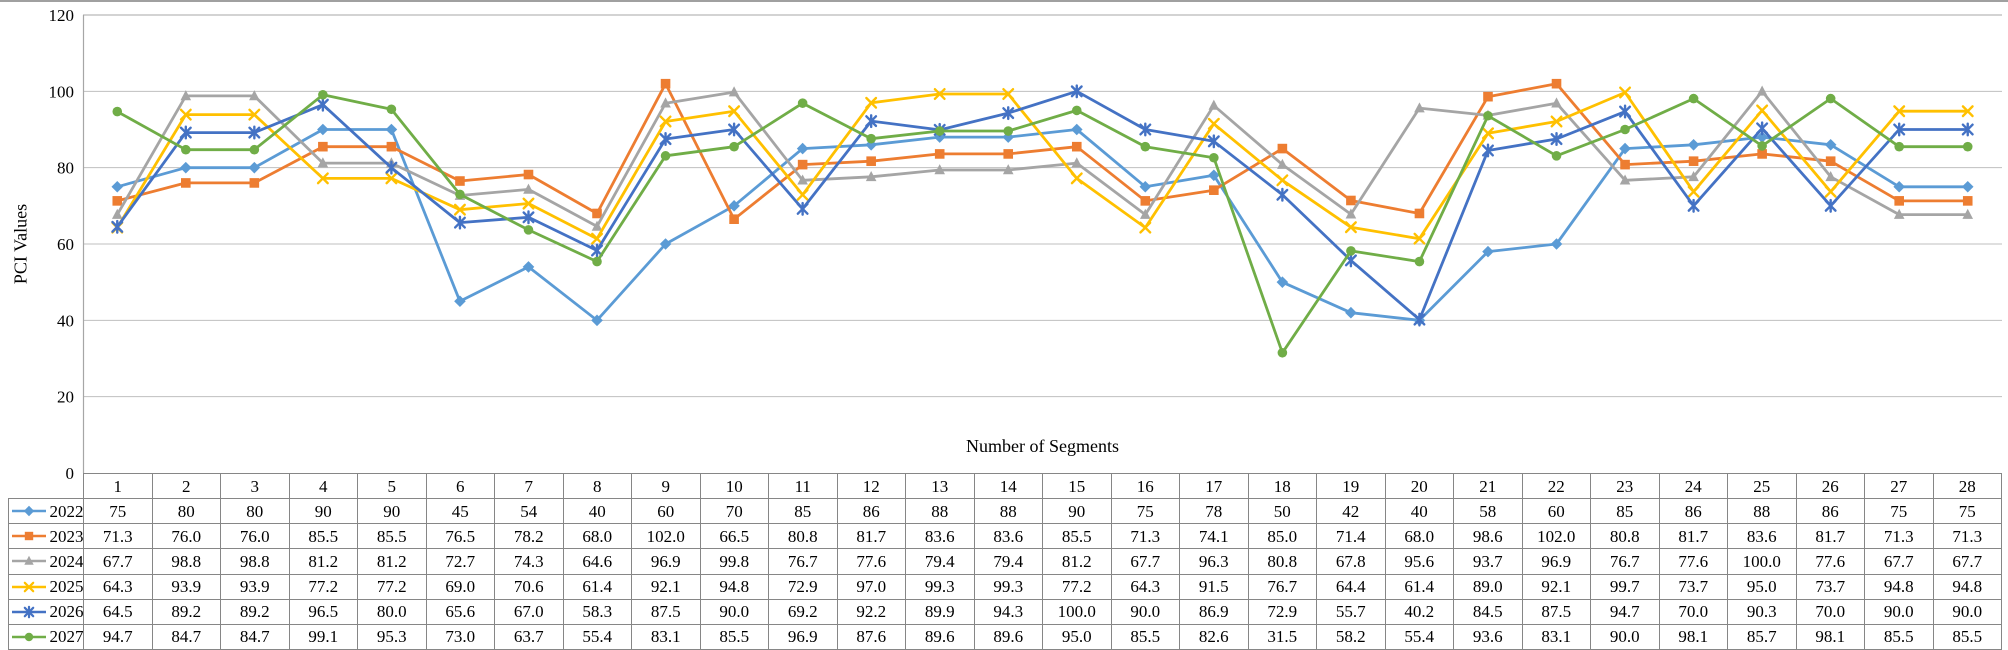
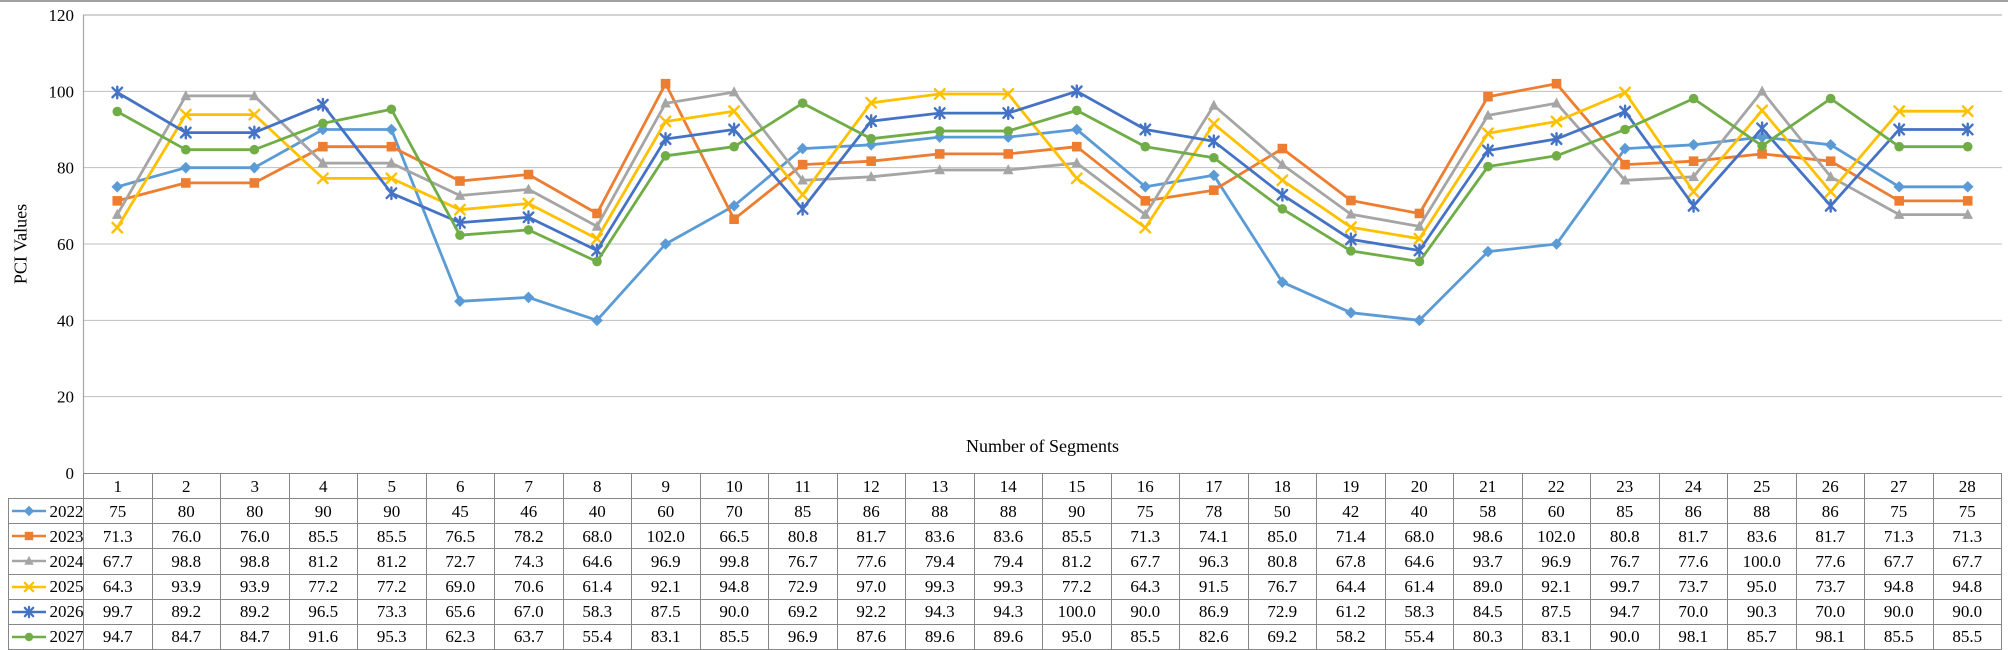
2026/1: 64.5 -> 99.7
2027/4: 99.1 -> 91.6
2026/5: 80.0 -> 73.3
2027/6: 73.0 -> 62.3
2022/7: 54 -> 46
2026/13: 89.9 -> 94.3
2027/18: 31.5 -> 69.2
2026/19: 55.7 -> 61.2
2024/20: 95.6 -> 64.6
2026/20: 40.2 -> 58.3
2027/21: 93.6 -> 80.3
